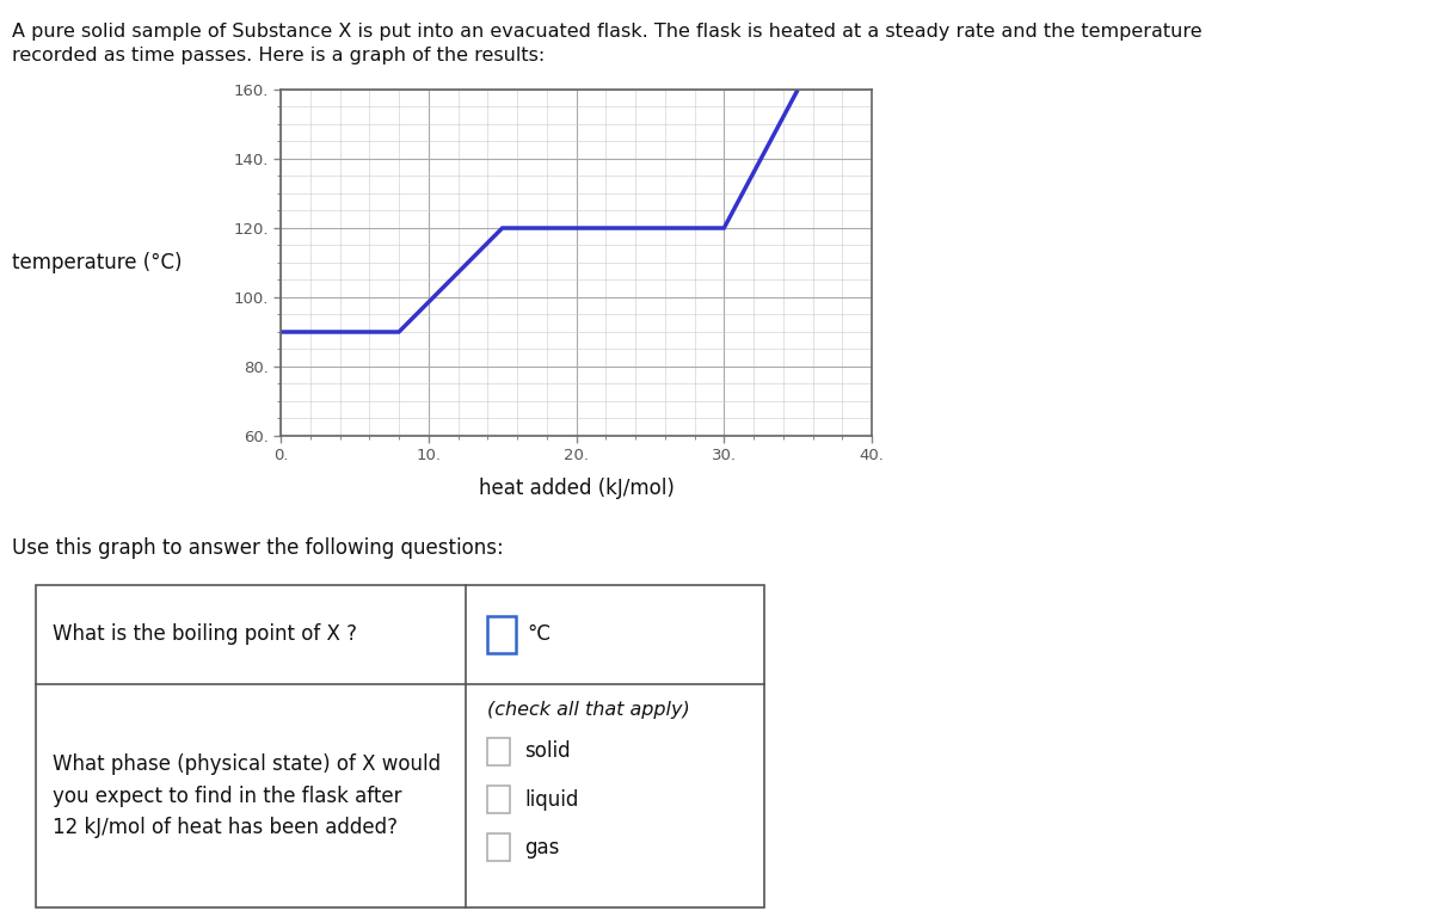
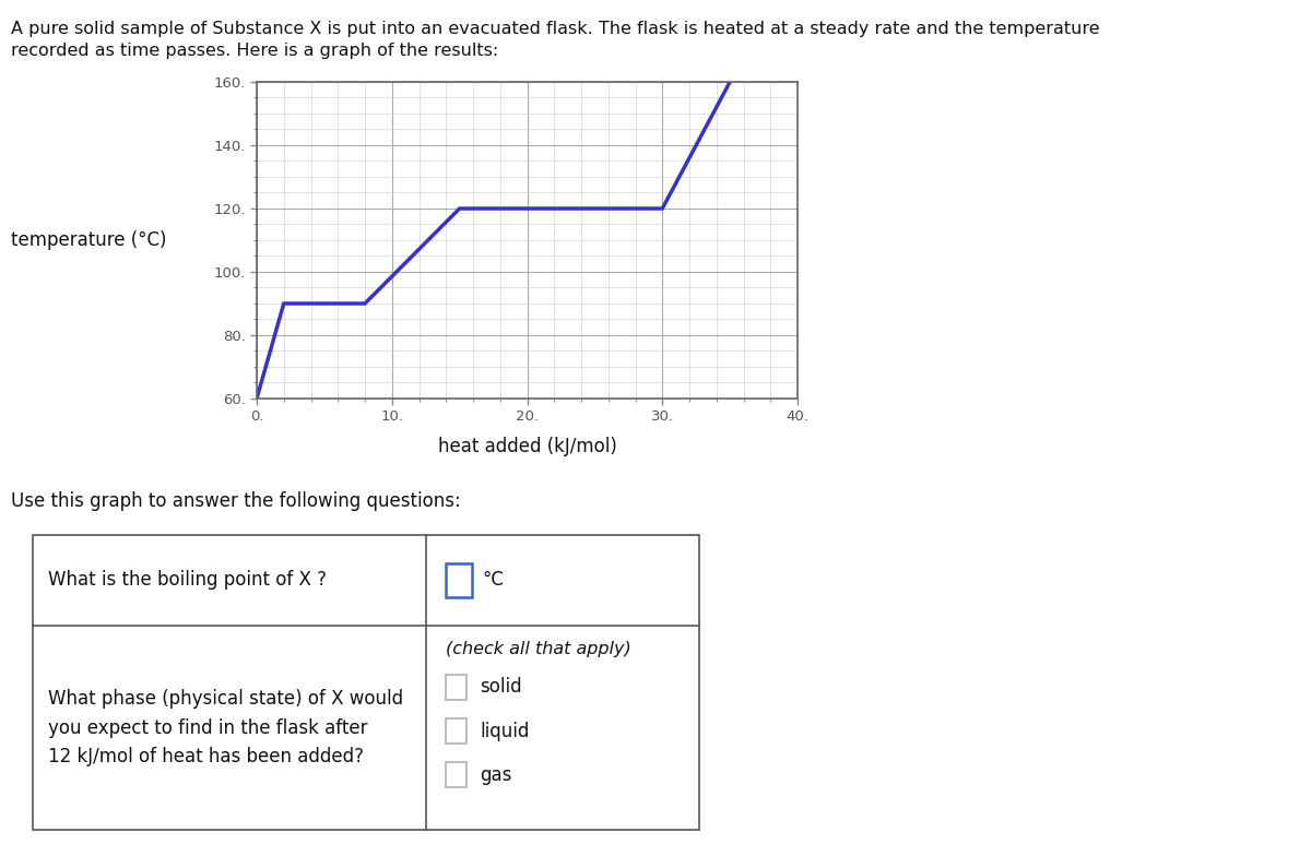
0.: 90. -> 60.
